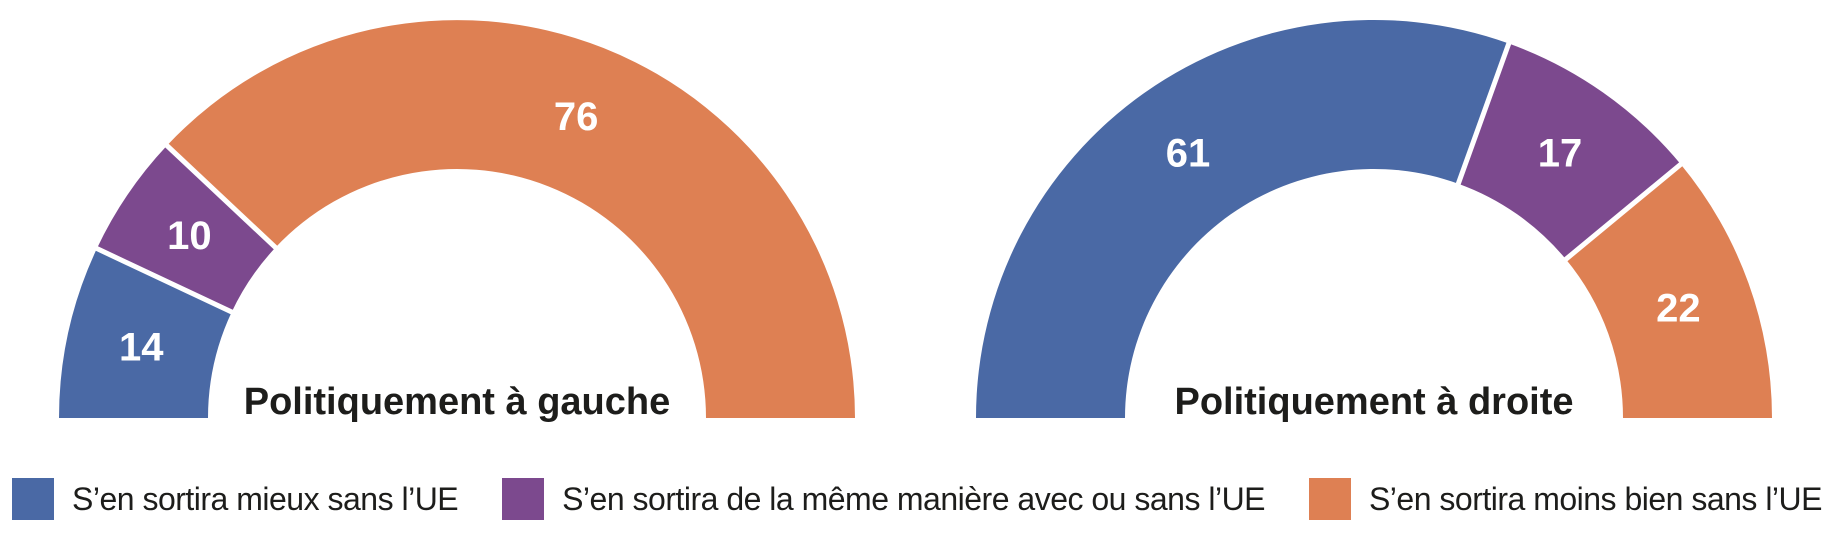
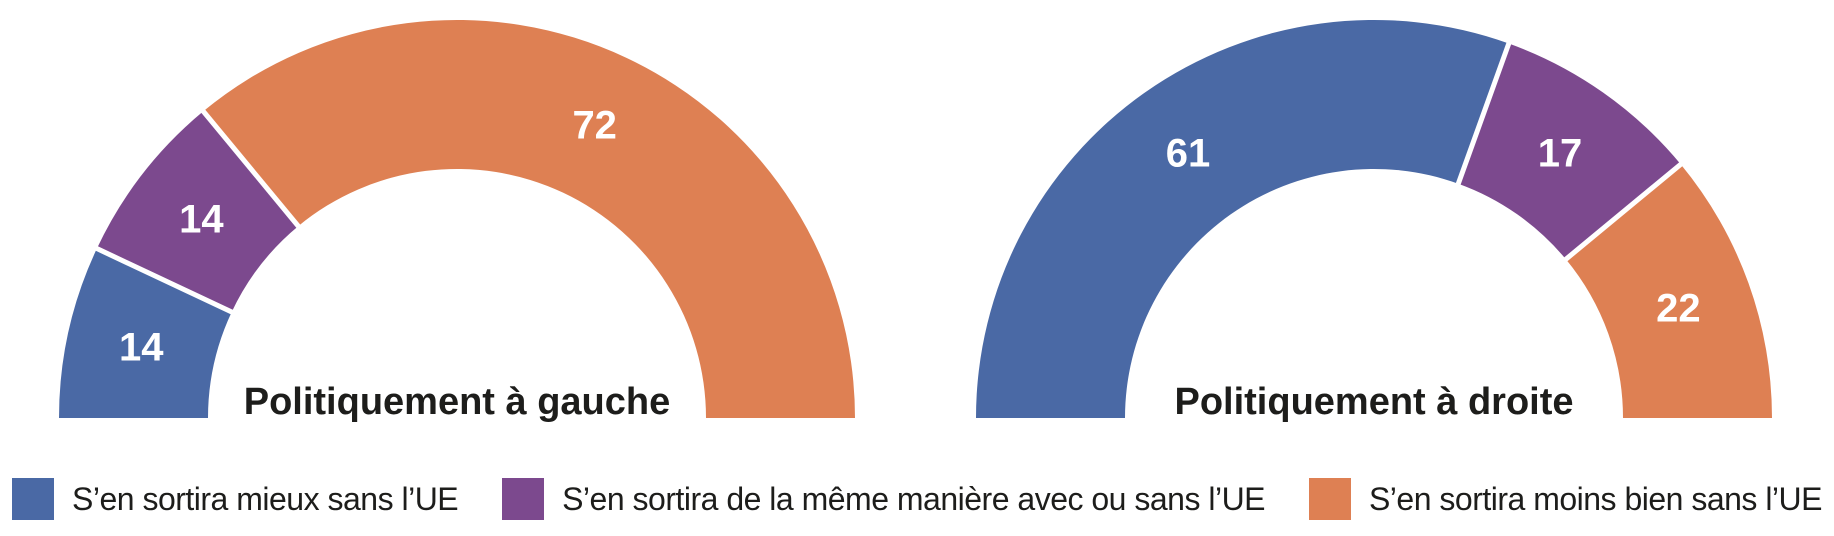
Politiquement à gauche/S’en sortira de la même manière avec ou sans l’UE: 10 -> 14
Politiquement à gauche/S’en sortira moins bien sans l’UE: 76 -> 72
